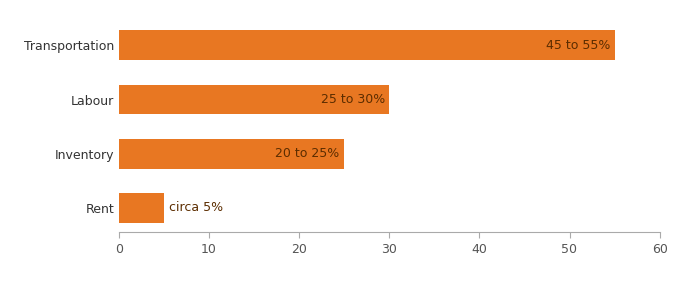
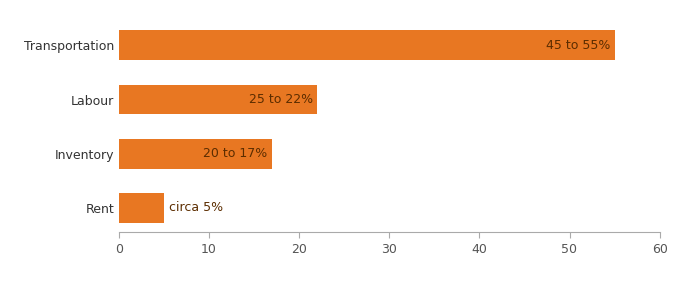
Labour: 30% -> 22%
Inventory: 25% -> 17%
